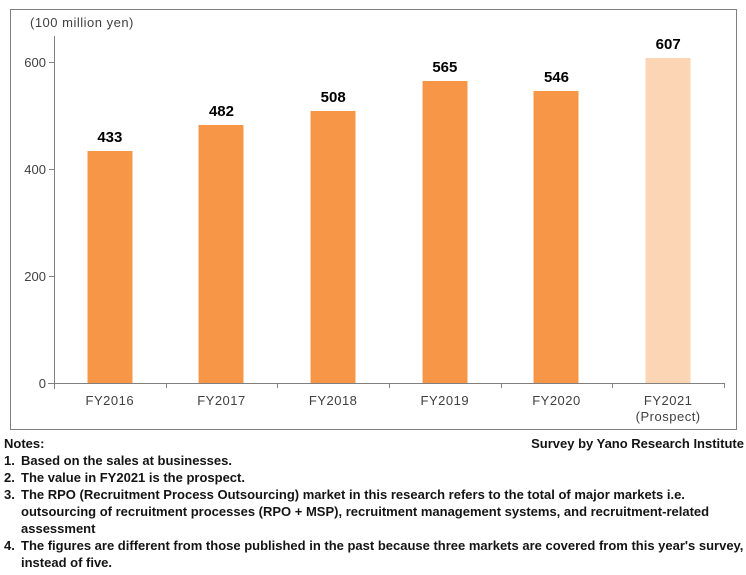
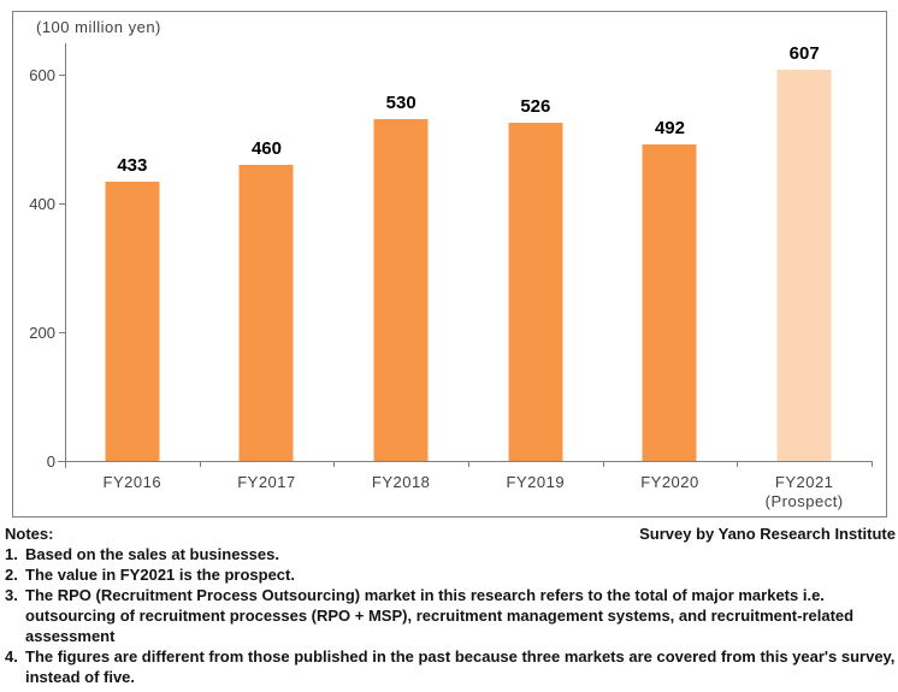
FY2017: 482 -> 460
FY2018: 508 -> 530
FY2019: 565 -> 526
FY2020: 546 -> 492
